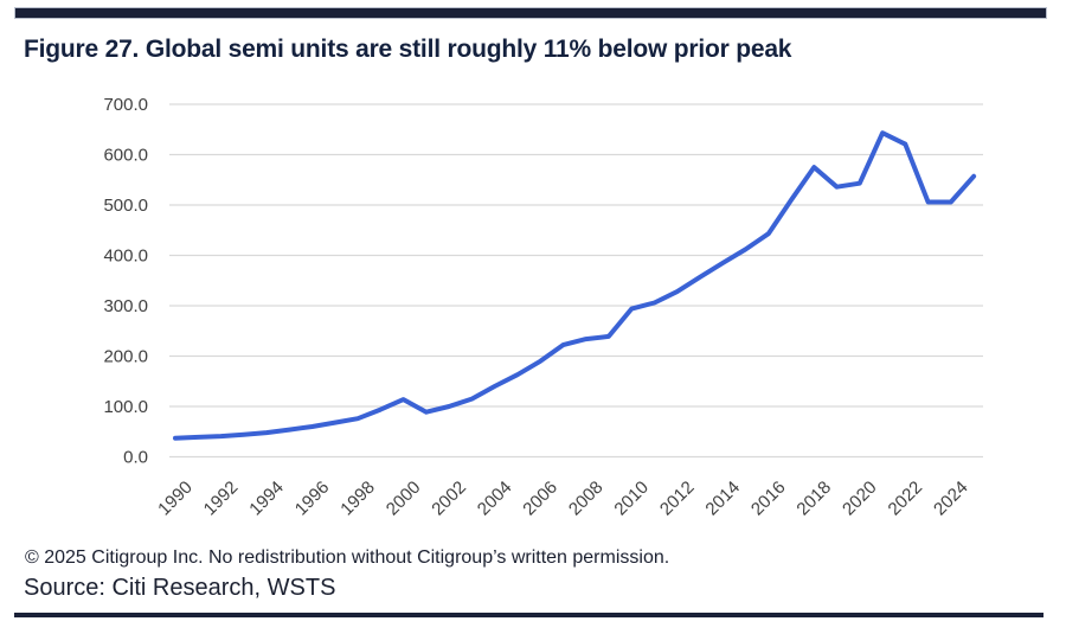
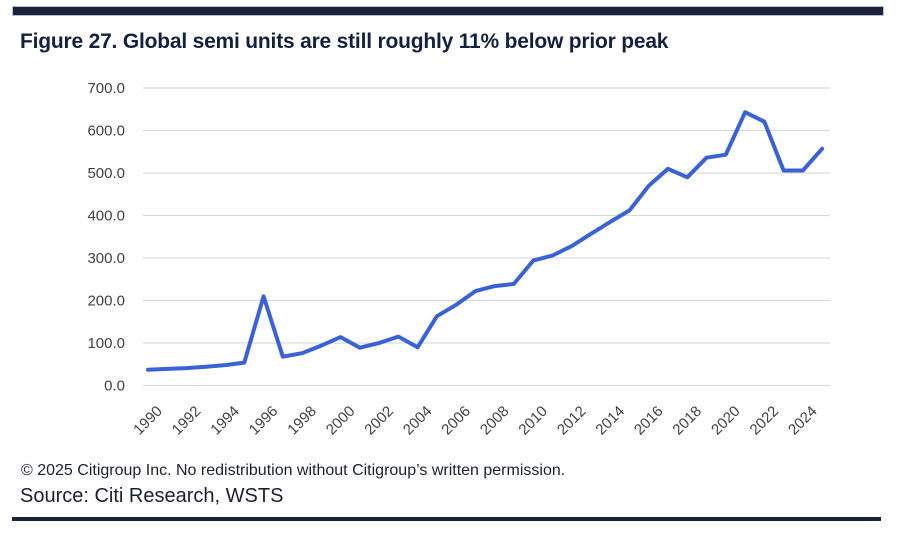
1996: 60 -> 210
2004: 140 -> 90
2016: 440 -> 470
2018: 580 -> 490
